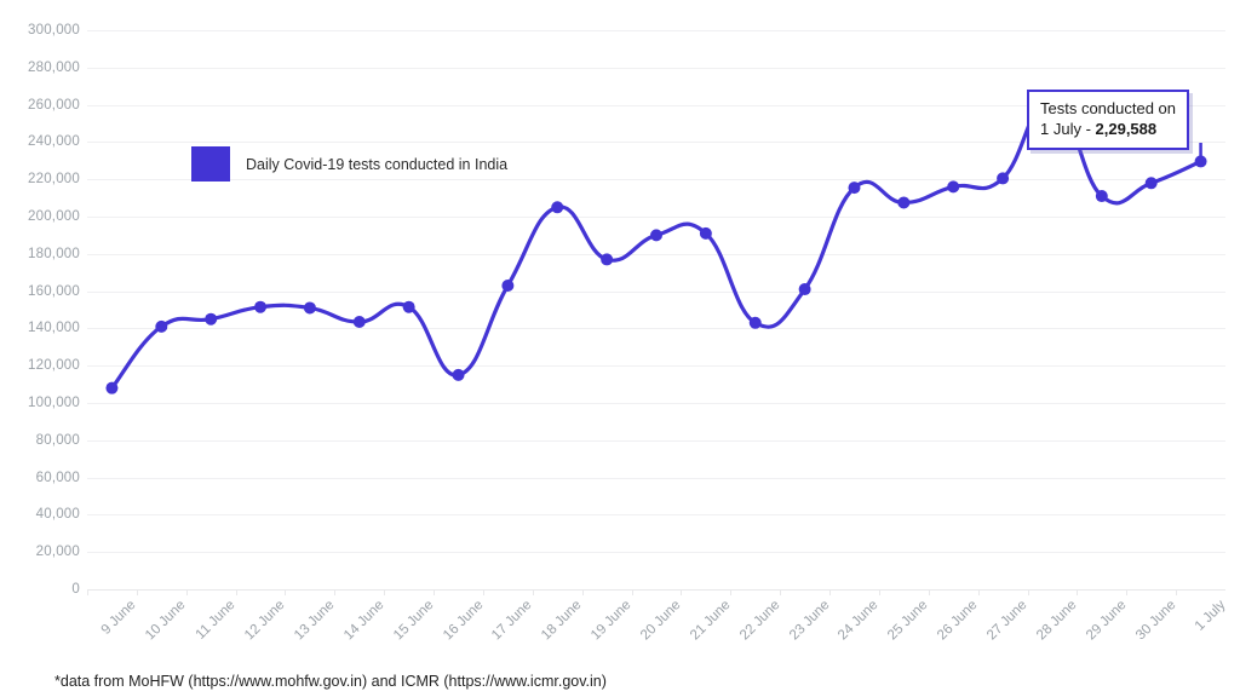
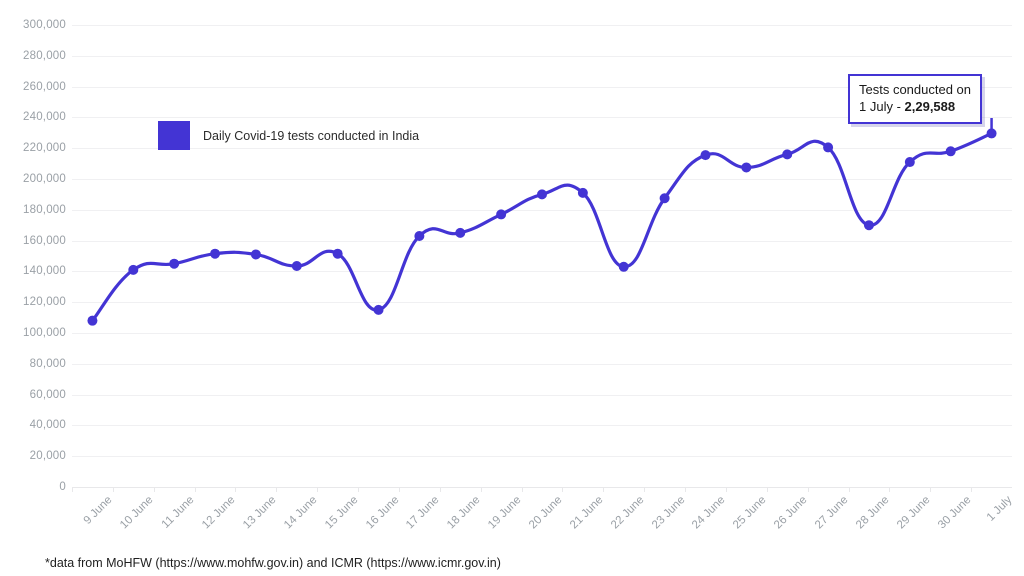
18 June: 205000 -> 165000
23 June: 161000 -> 188000
28 June: 264000 -> 170000
